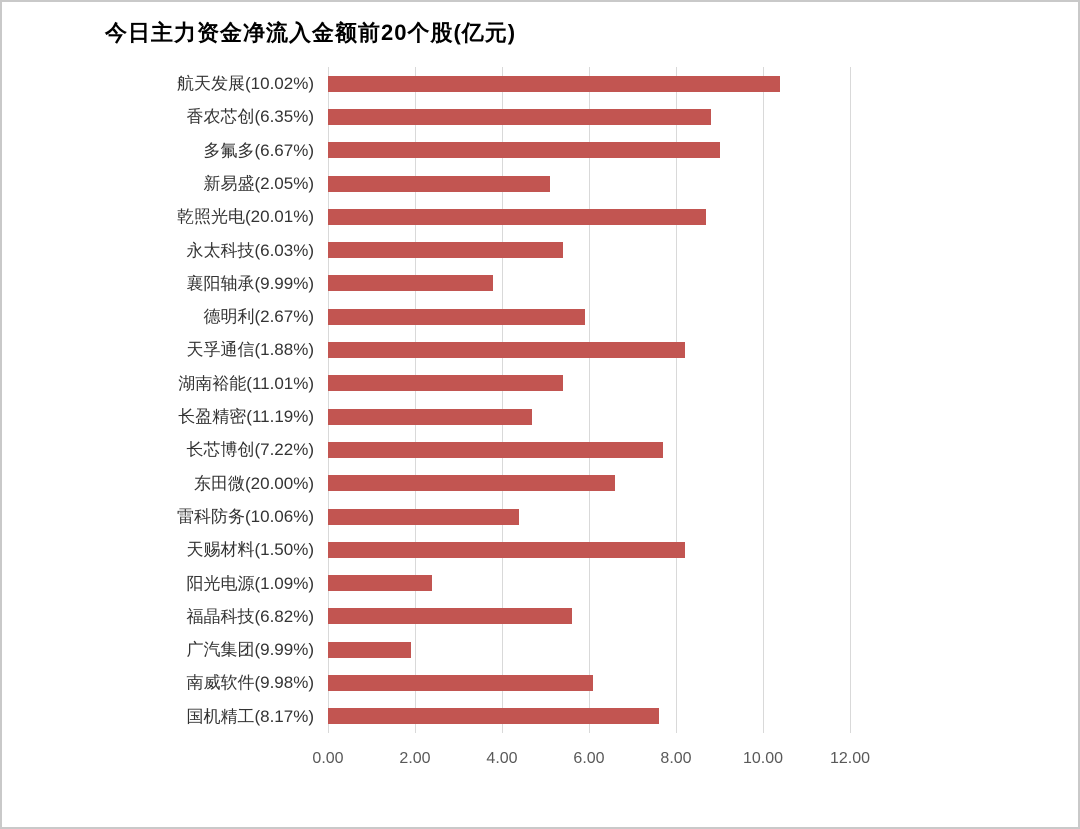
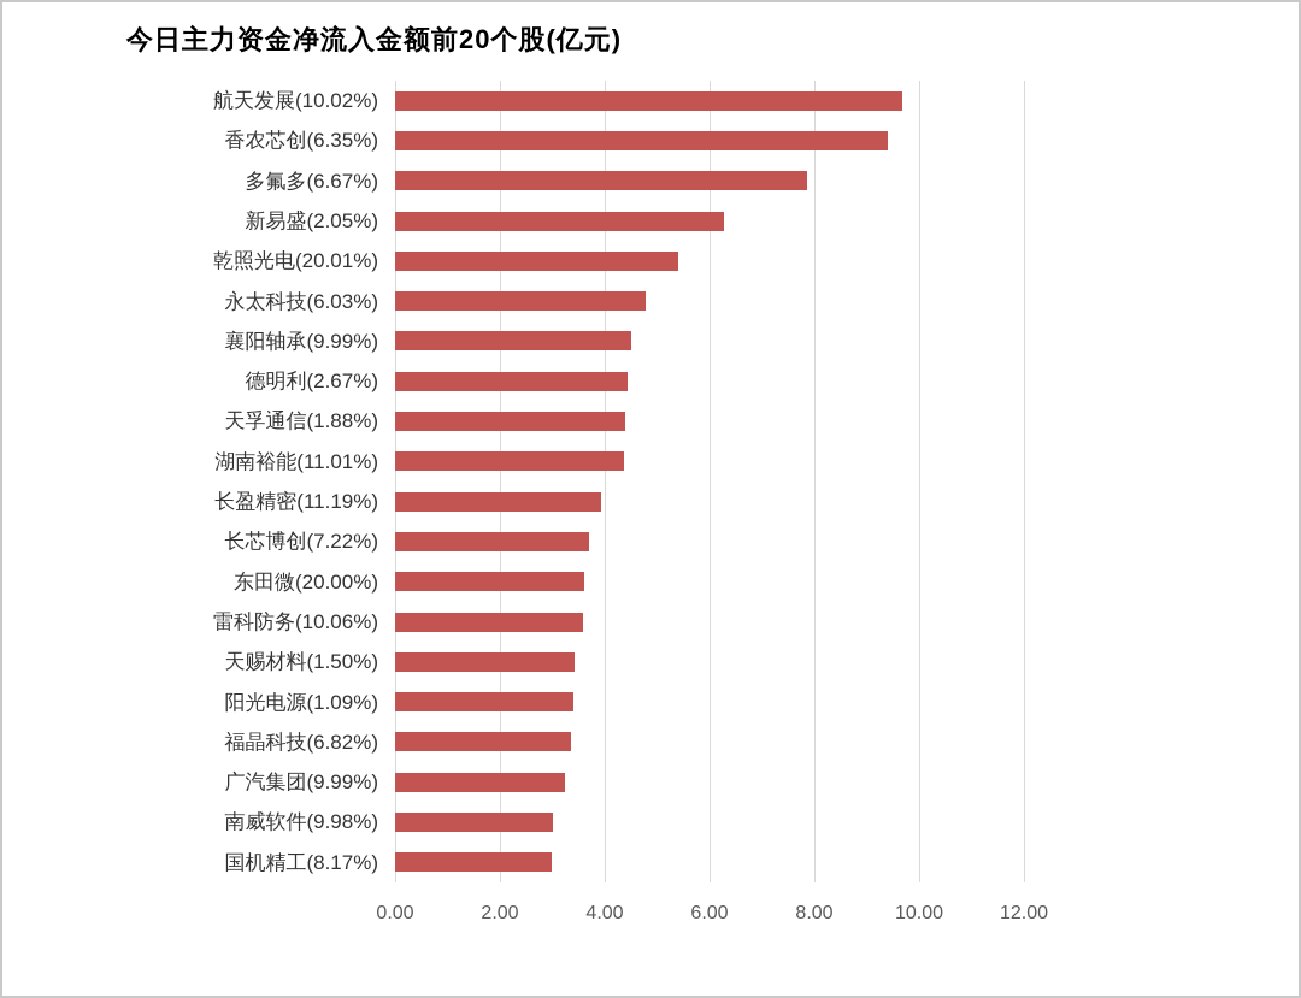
航天发展(10.02%): 10.4 -> 9.7
香农芯创(6.35%): 8.8 -> 9.4
多氟多(6.67%): 9.0 -> 7.9
新易盛(2.05%): 5.1 -> 6.3
乾照光电(20.01%): 8.7 -> 5.4
永太科技(6.03%): 5.4 -> 4.8
襄阳轴承(9.99%): 3.8 -> 4.5
德明利(2.67%): 5.9 -> 4.4
天孚通信(1.88%): 8.2 -> 4.4
湖南裕能(11.01%): 5.4 -> 4.4
长盈精密(11.19%): 4.7 -> 3.9
长芯博创(7.22%): 7.7 -> 3.7
东田微(20.00%): 6.6 -> 3.6
雷科防务(10.06%): 4.4 -> 3.6
天赐材料(1.50%): 8.2 -> 3.4
阳光电源(1.09%): 2.4 -> 3.4
福晶科技(6.82%): 5.6 -> 3.4
广汽集团(9.99%): 1.9 -> 3.2
南威软件(9.98%): 6.1 -> 3.0
国机精工(8.17%): 7.6 -> 3.0
